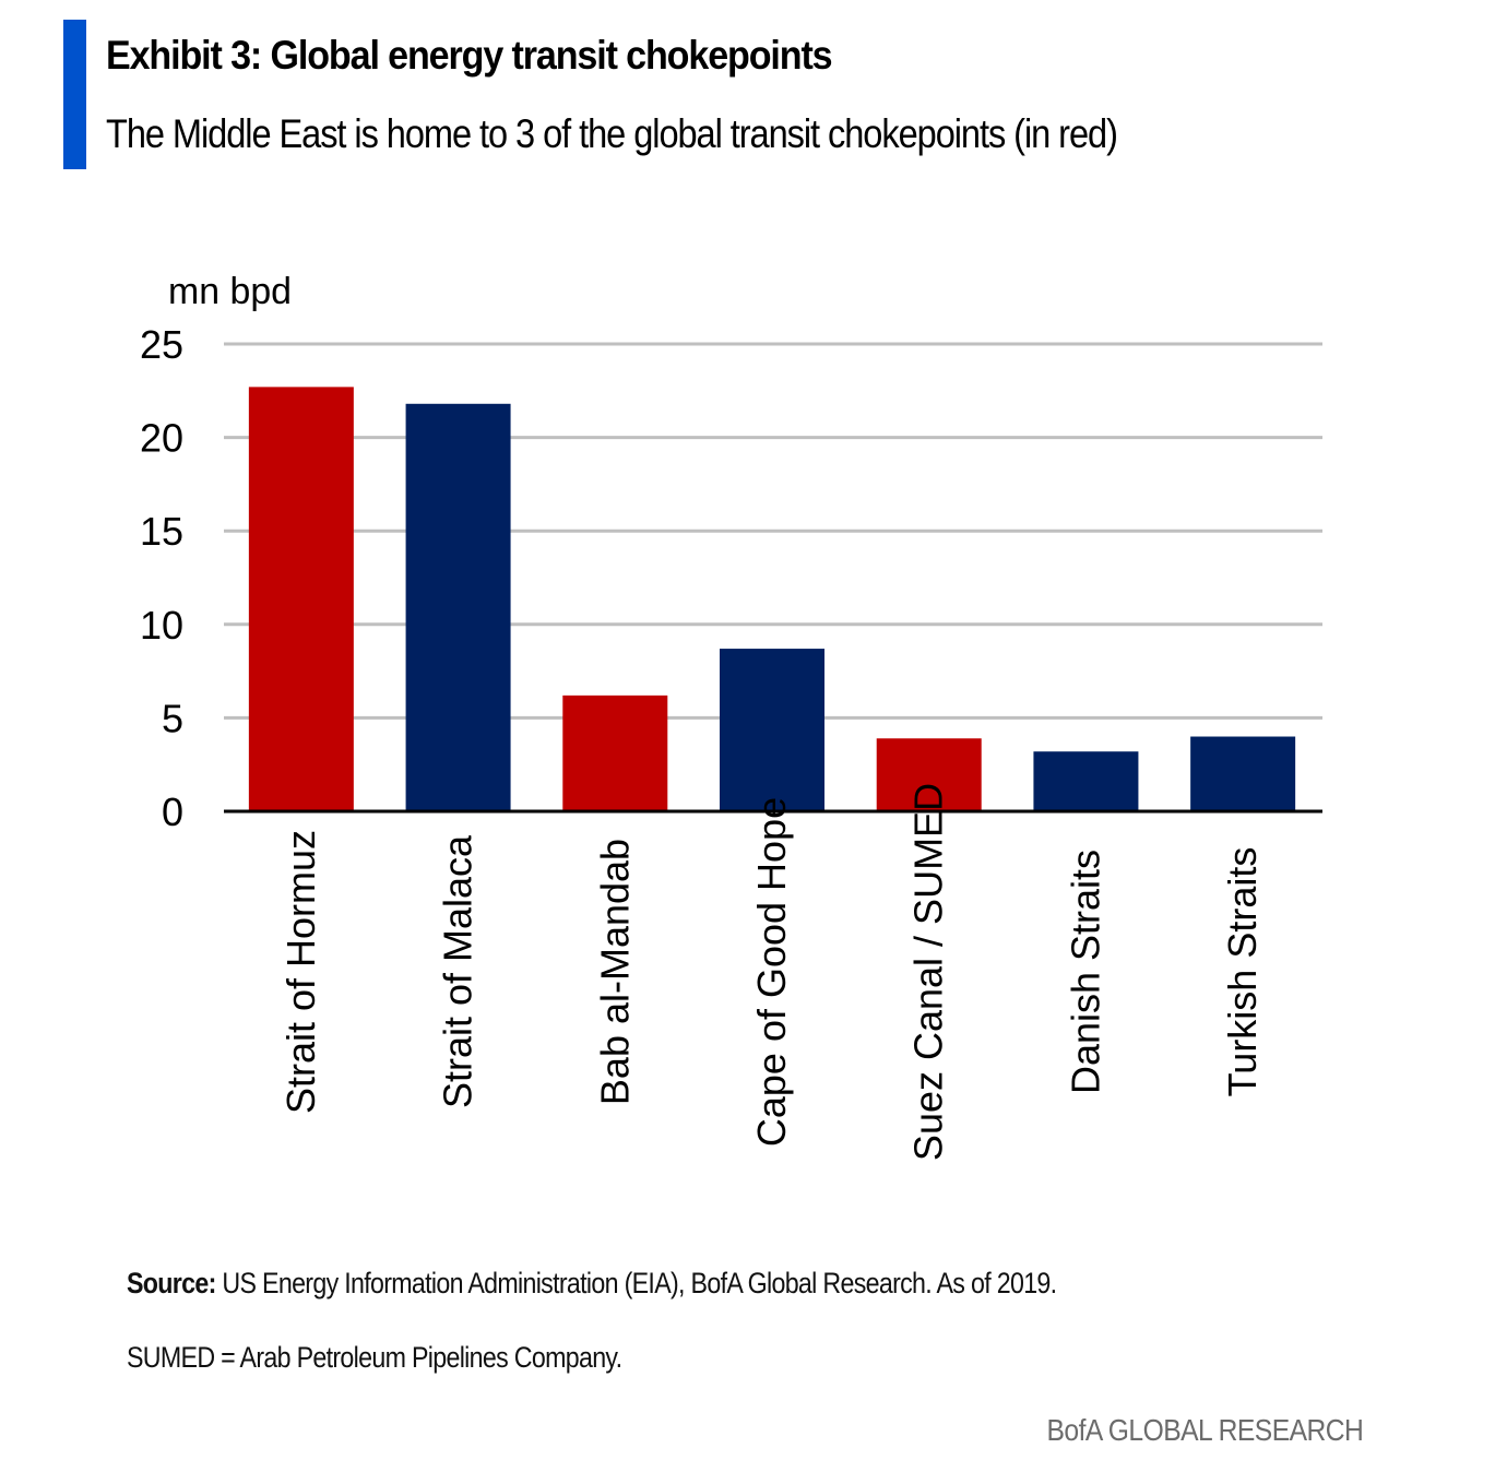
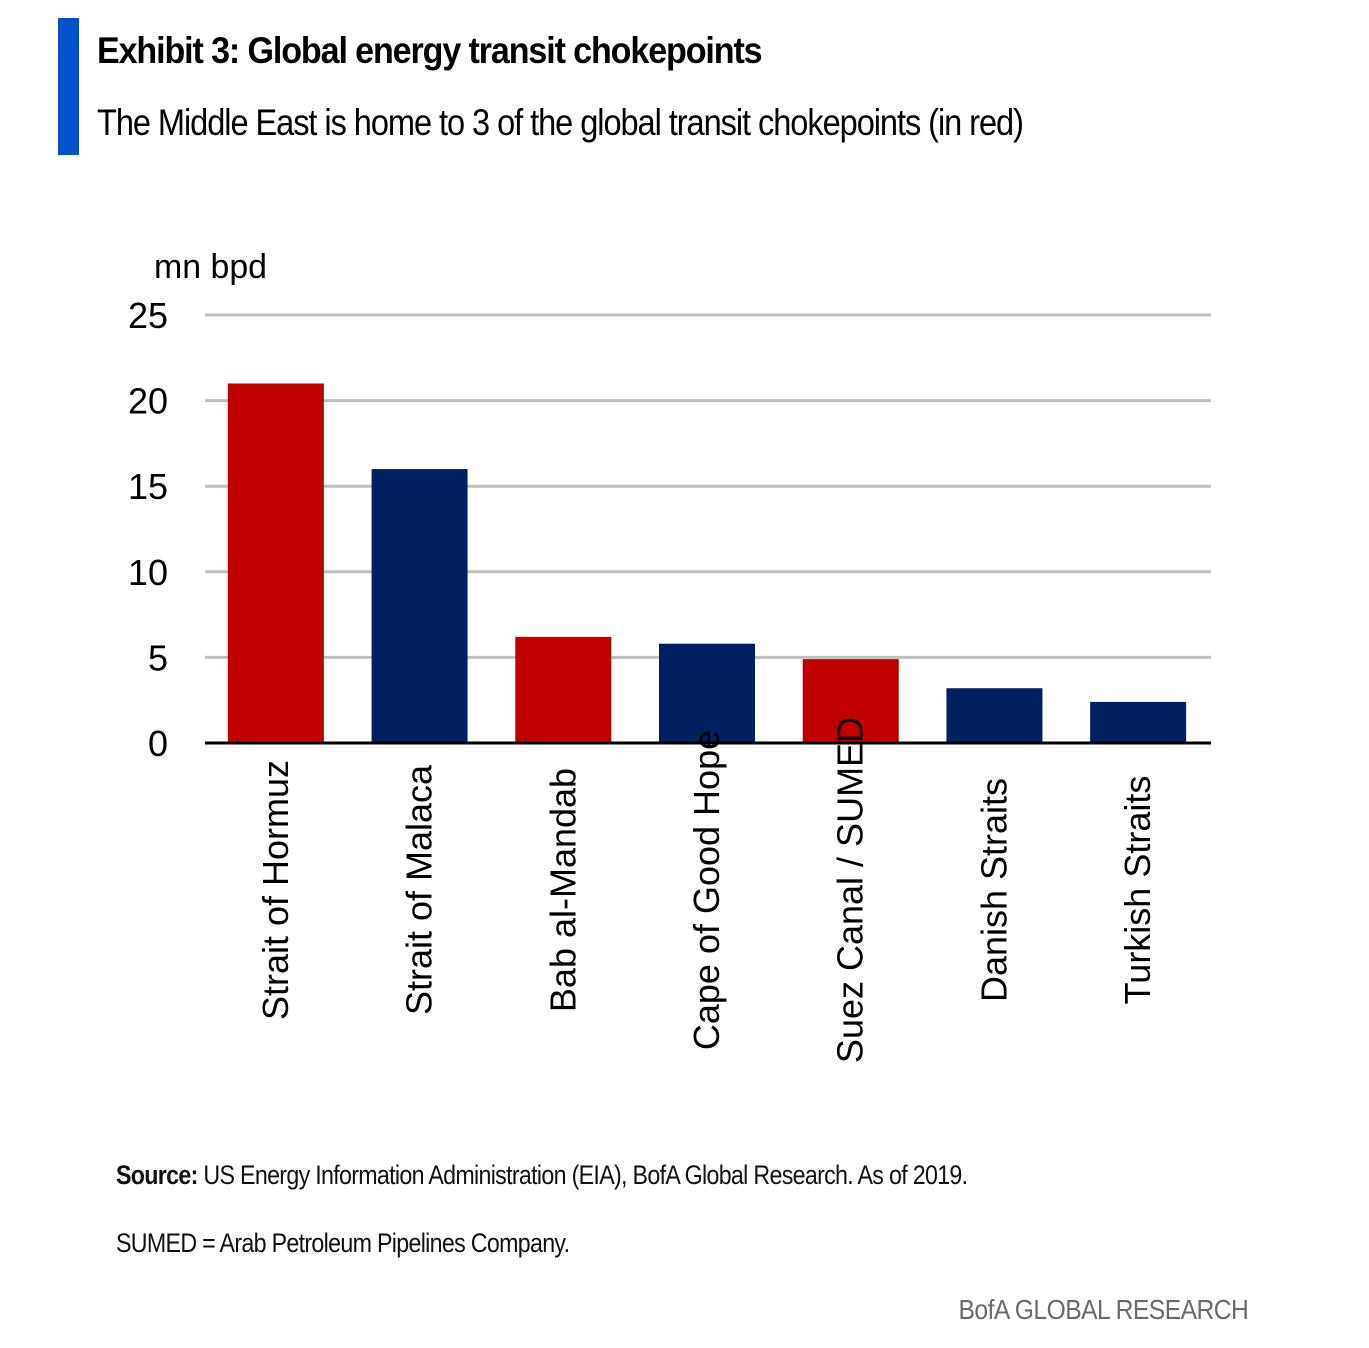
Strait of Hormuz: 22.7 -> 21.0
Strait of Malaca: 21.8 -> 16.0
Cape of Good Hope: 8.7 -> 5.8
Suez Canal / SUMED: 3.9 -> 4.9
Turkish Straits: 4.0 -> 2.4
